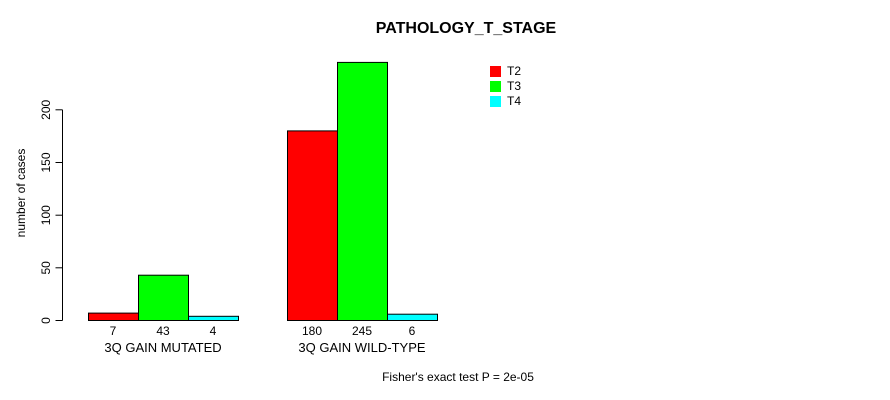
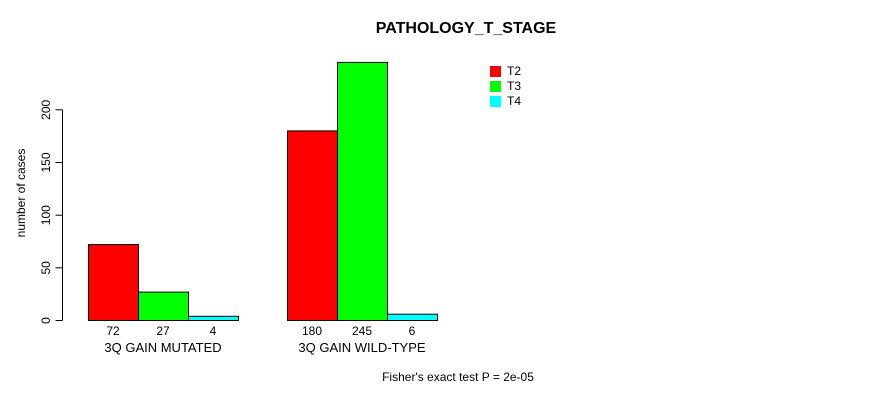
T2/3Q GAIN MUTATED: 7 -> 72
T3/3Q GAIN MUTATED: 43 -> 27
